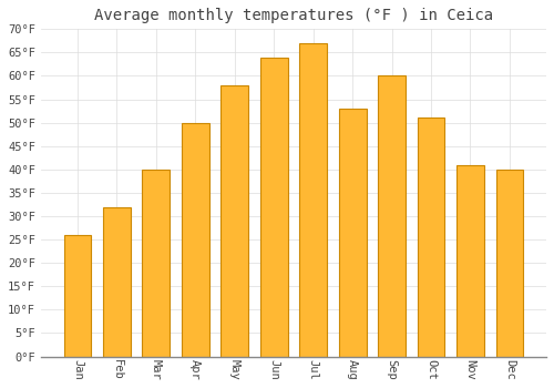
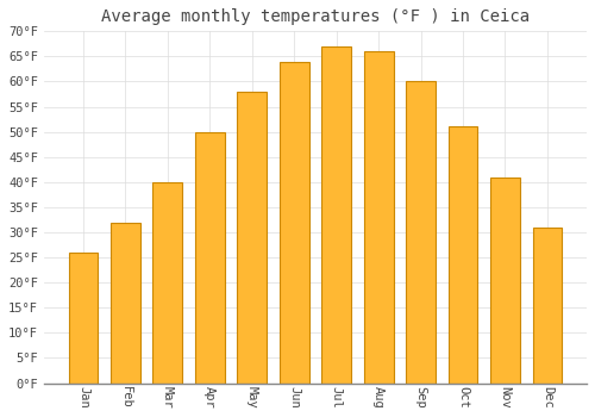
Aug: 53°F -> 66°F
Dec: 40°F -> 31°F
